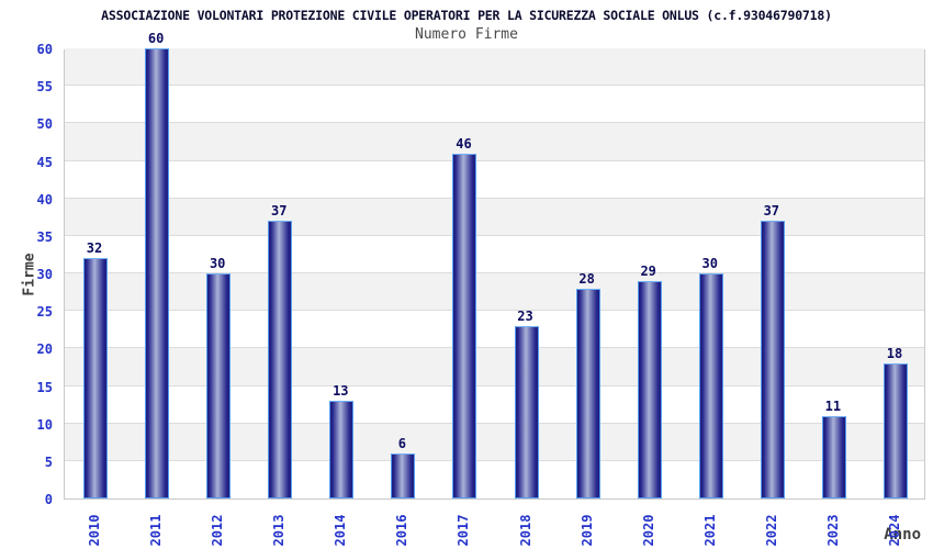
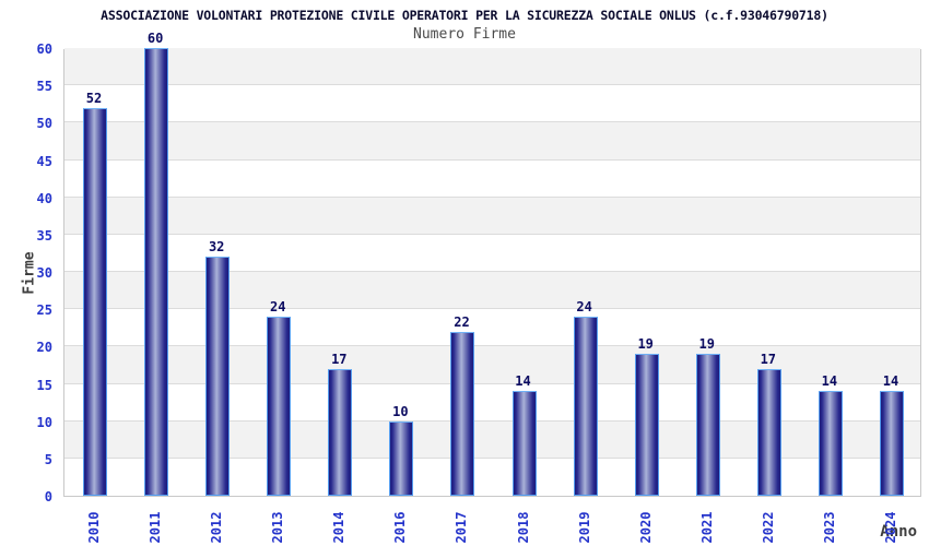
2010: 32 -> 52
2012: 30 -> 32
2013: 37 -> 24
2014: 13 -> 17
2016: 6 -> 10
2017: 46 -> 22
2018: 23 -> 14
2019: 28 -> 24
2020: 29 -> 19
2021: 30 -> 19
2022: 37 -> 17
2023: 11 -> 14
2024: 18 -> 14
